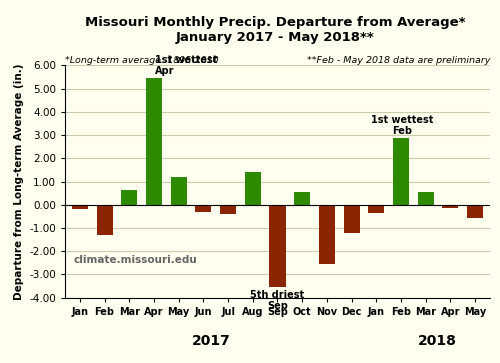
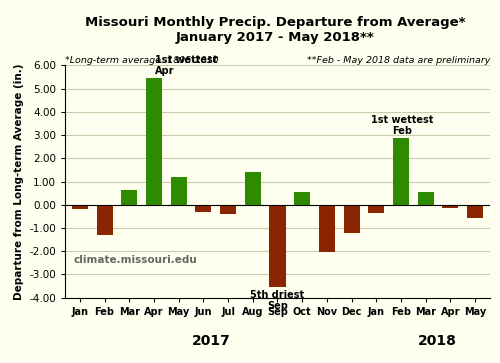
Nov: -2.55 -> -2.05
